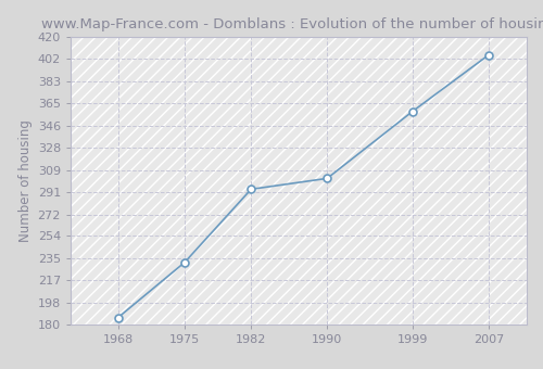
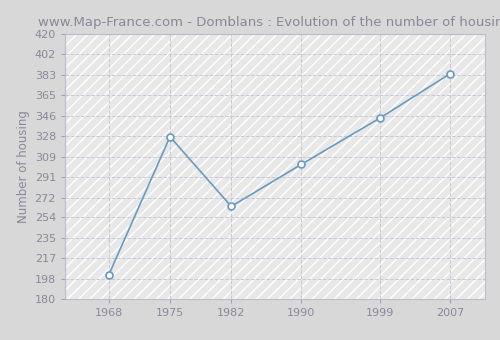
1968: 186 -> 202
1975: 232 -> 327
1982: 293 -> 264
1999: 358 -> 344
2007: 405 -> 384
